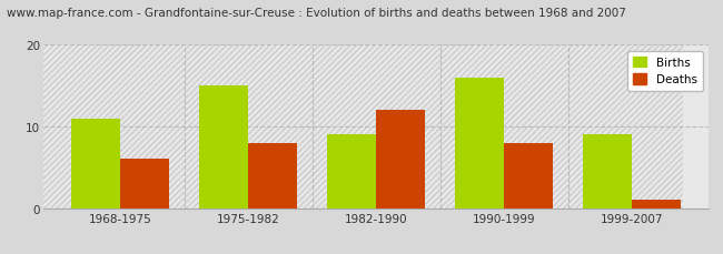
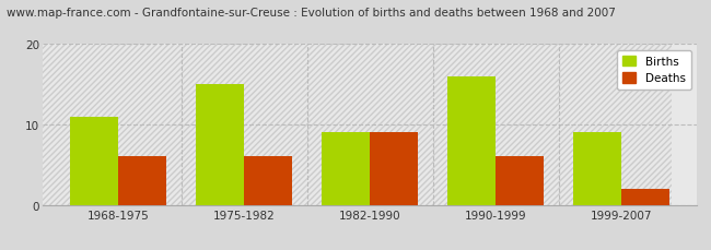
Deaths/1975-1982: 8 -> 6
Deaths/1982-1990: 12 -> 9
Deaths/1990-1999: 8 -> 6
Deaths/1999-2007: 1 -> 2
